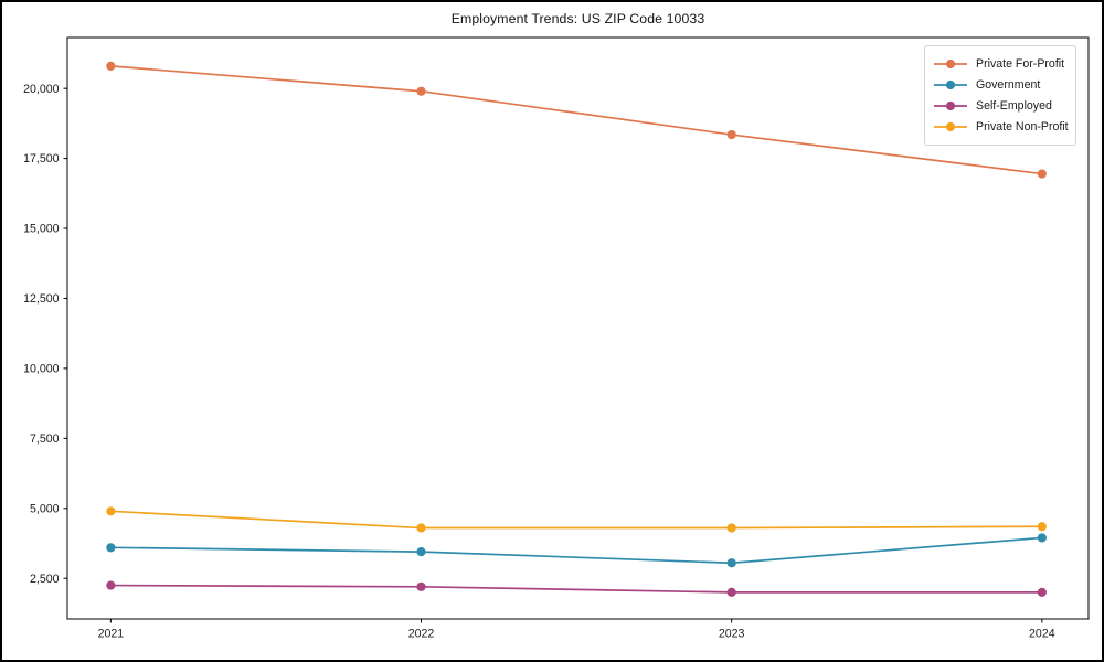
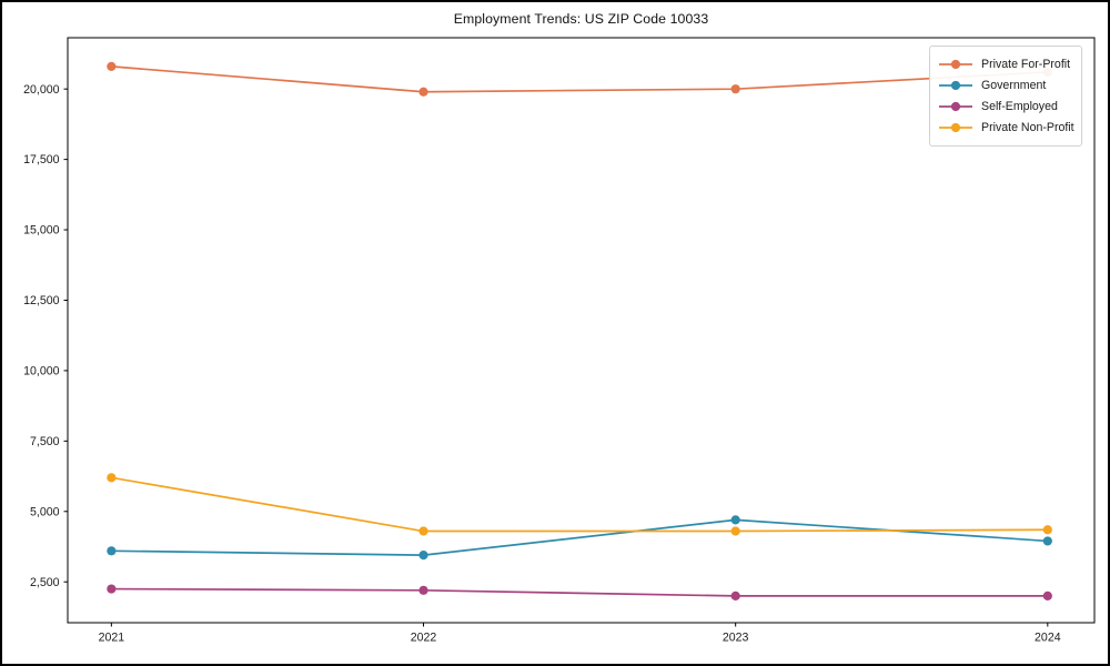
Private Non-Profit/2021: 4900 -> 6200
Private For-Profit/2023: 18400 -> 20000
Government/2023: 3000 -> 4700
Private For-Profit/2024: 17000 -> 20600
